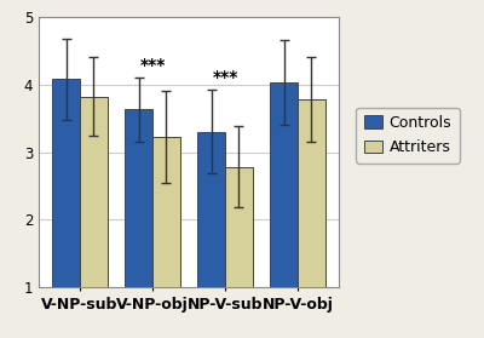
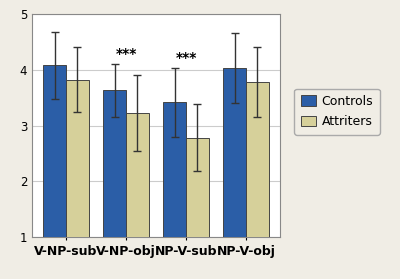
Controls/NP-V-sub: 3.30 -> 3.42
